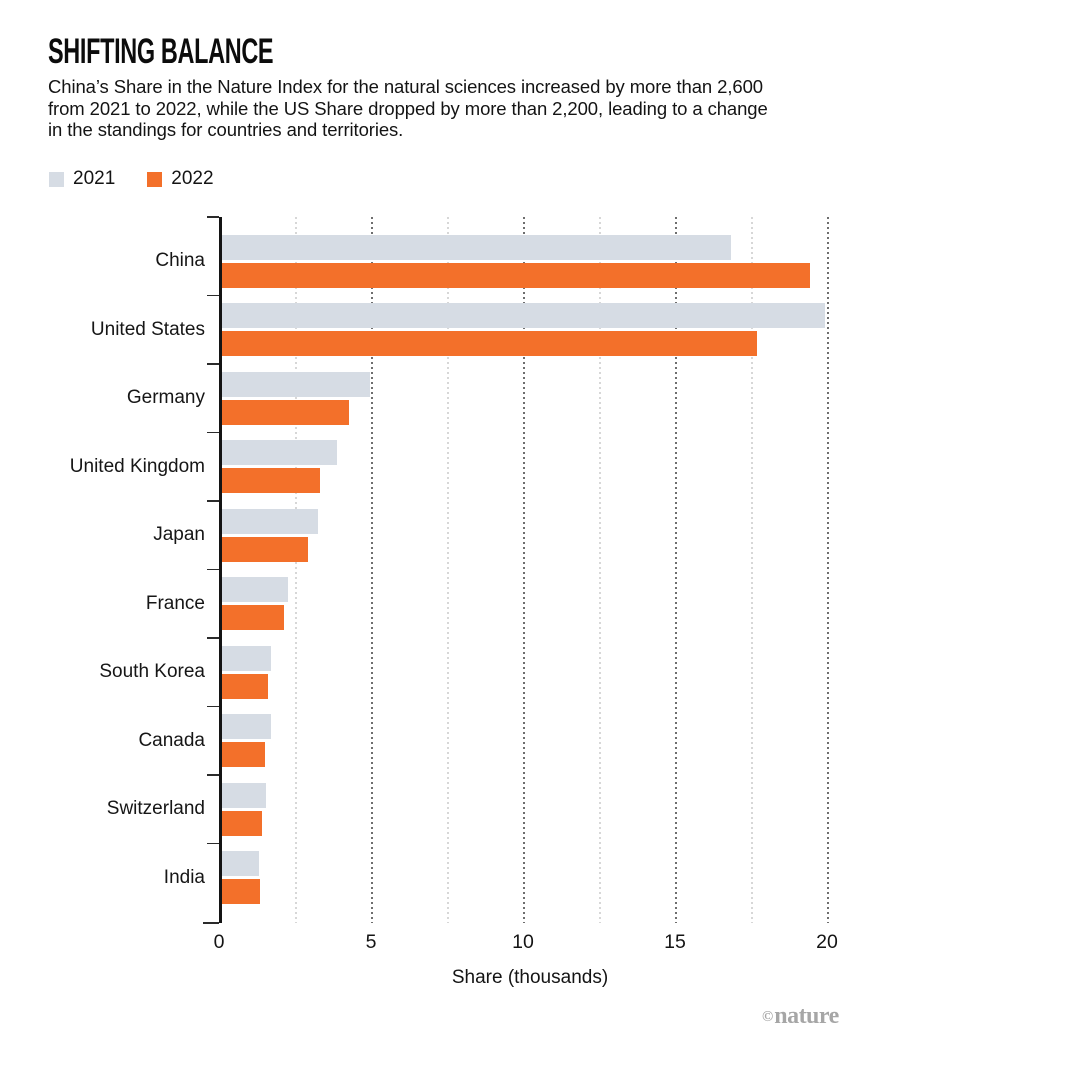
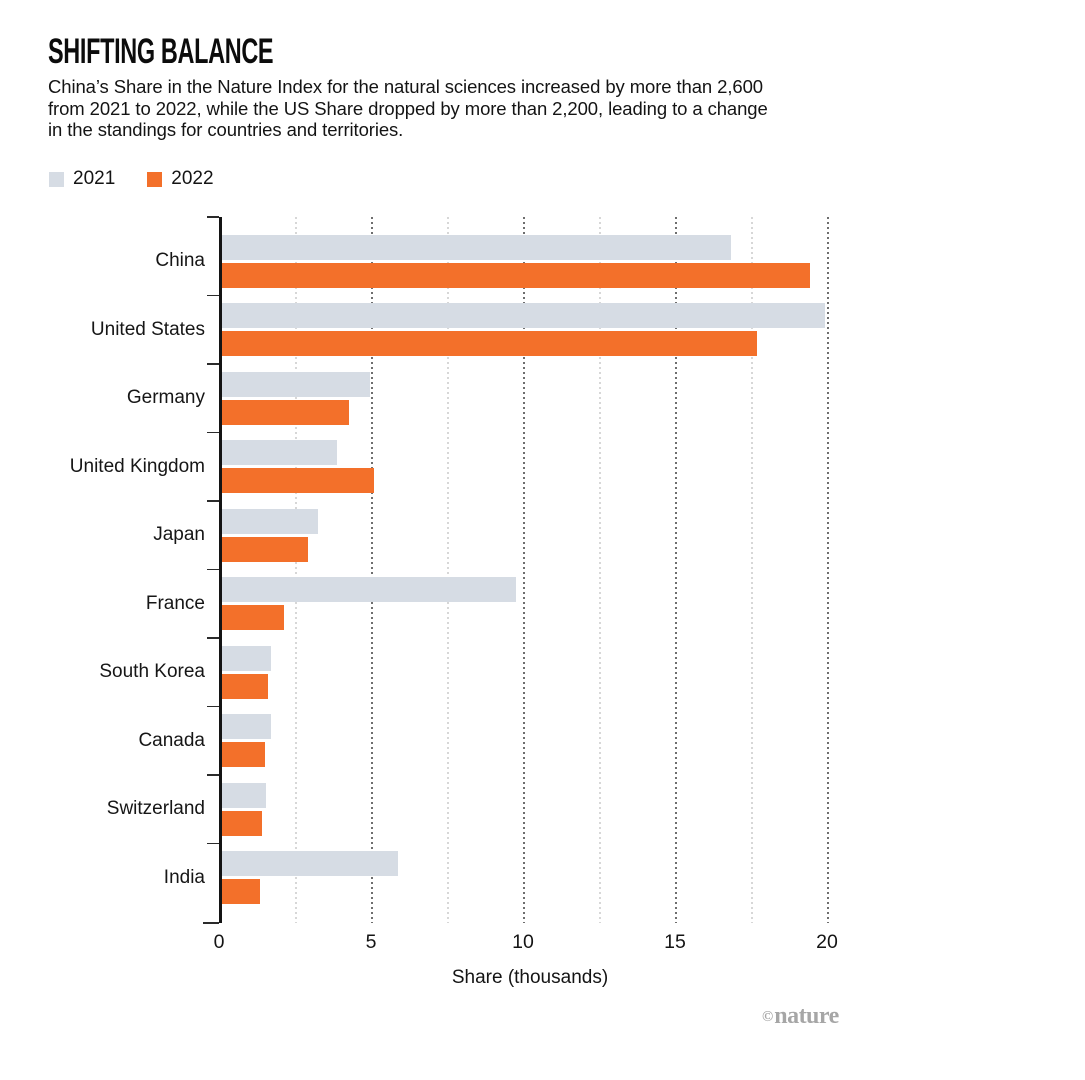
2022/United Kingdom: 3.2 -> 5.0
2021/France: 2.2 -> 9.7
2021/India: 1.2 -> 5.8
